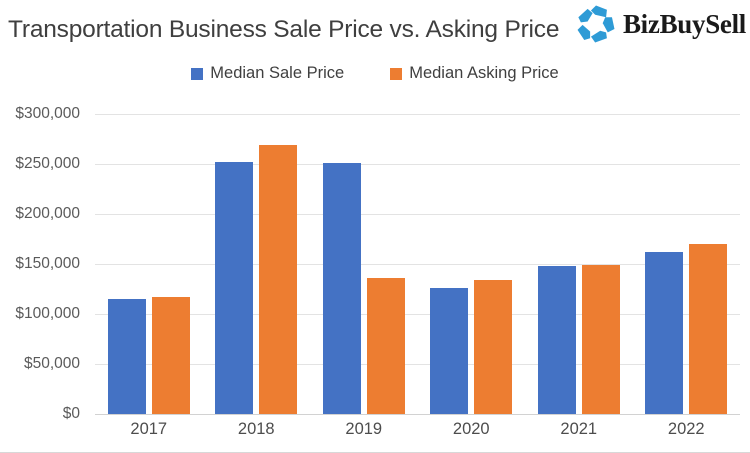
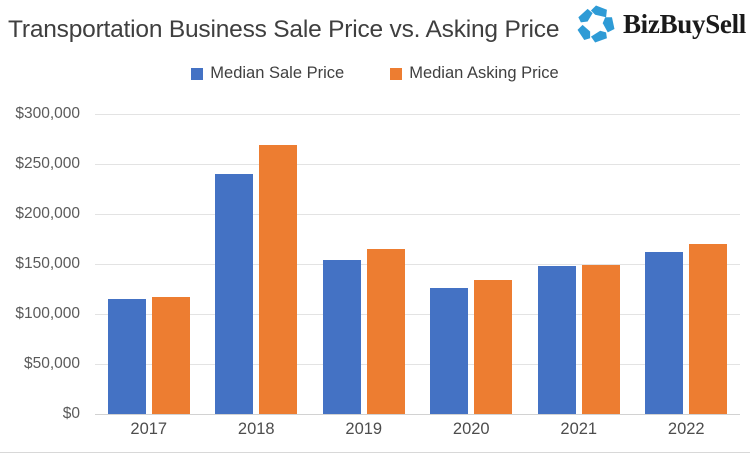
Median Sale Price/2018: $252000 -> $240000
Median Sale Price/2019: $251000 -> $154000
Median Asking Price/2019: $136000 -> $165000
